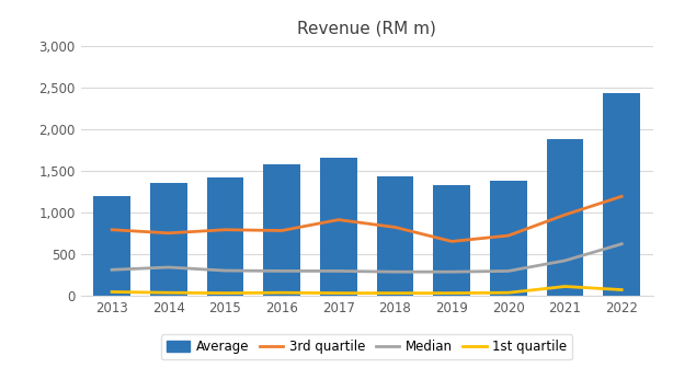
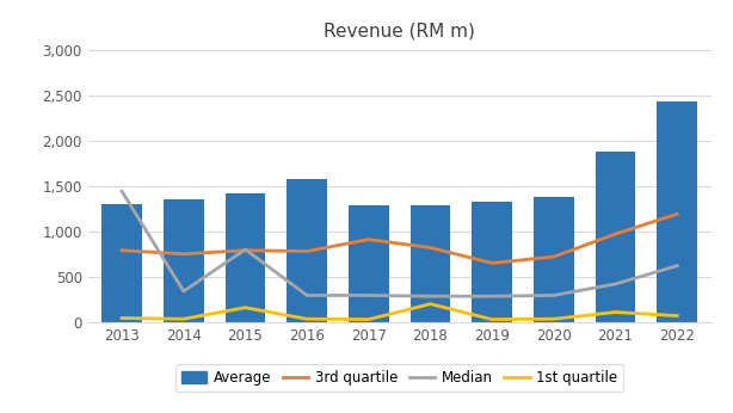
Average/2013: 1,200 -> 1,300
Median/2013: 310 -> 1,440
Median/2015: 300 -> 800
1st quartile/2015: 30 -> 160
Average/2017: 1,650 -> 1,280
Average/2018: 1,430 -> 1,280
1st quartile/2018: 30 -> 200
